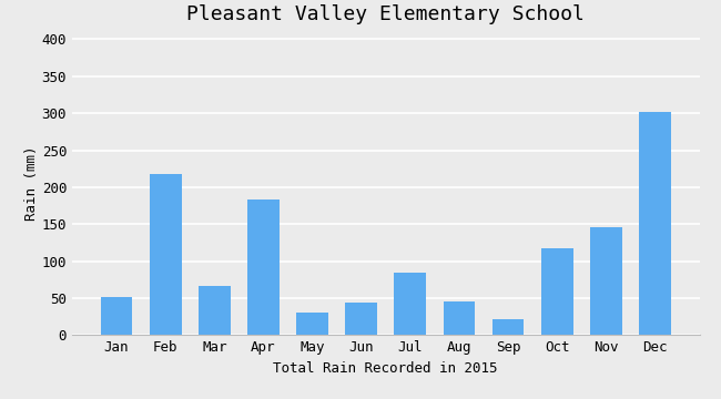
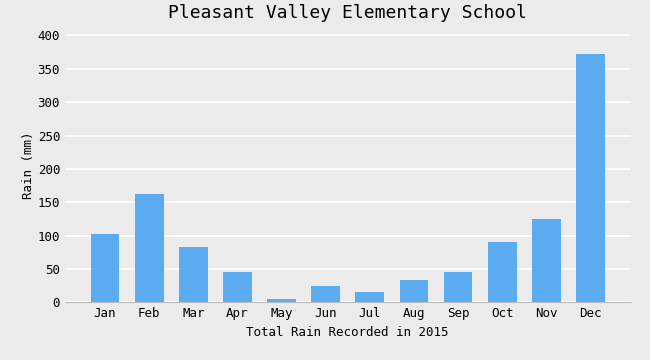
Jan: 52 -> 102
Feb: 218 -> 163
Mar: 66 -> 83
Apr: 184 -> 45
May: 30 -> 5
Jun: 44 -> 25
Jul: 84 -> 15
Aug: 46 -> 33
Sep: 22 -> 46
Oct: 118 -> 90
Nov: 146 -> 125
Dec: 302 -> 372
